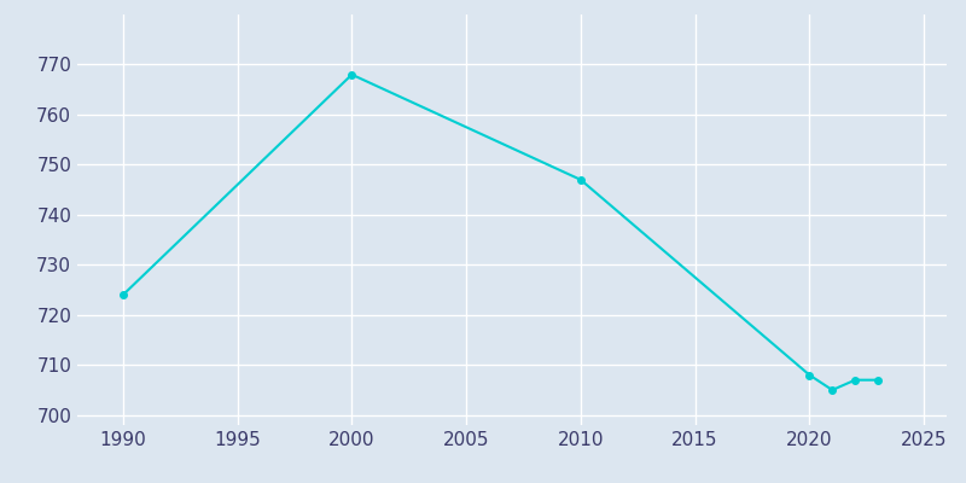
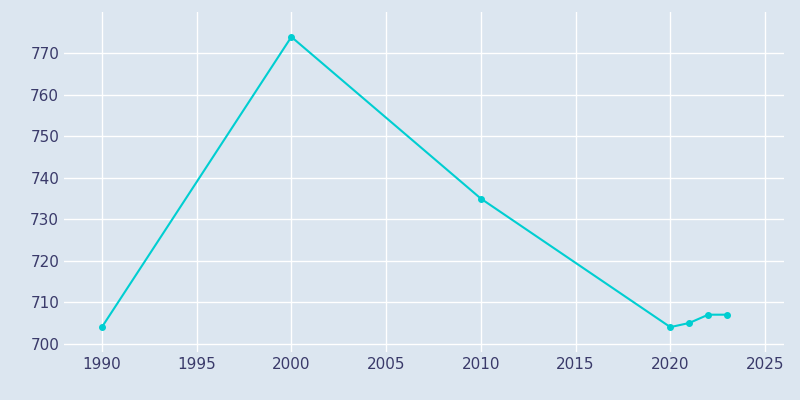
1990: 724 -> 704
2000: 768 -> 774
2010: 747 -> 735
2020: 708 -> 704
